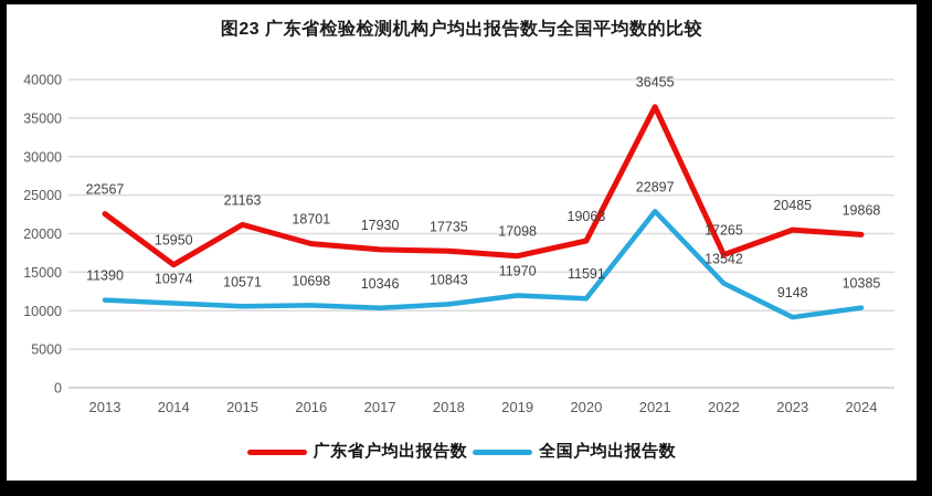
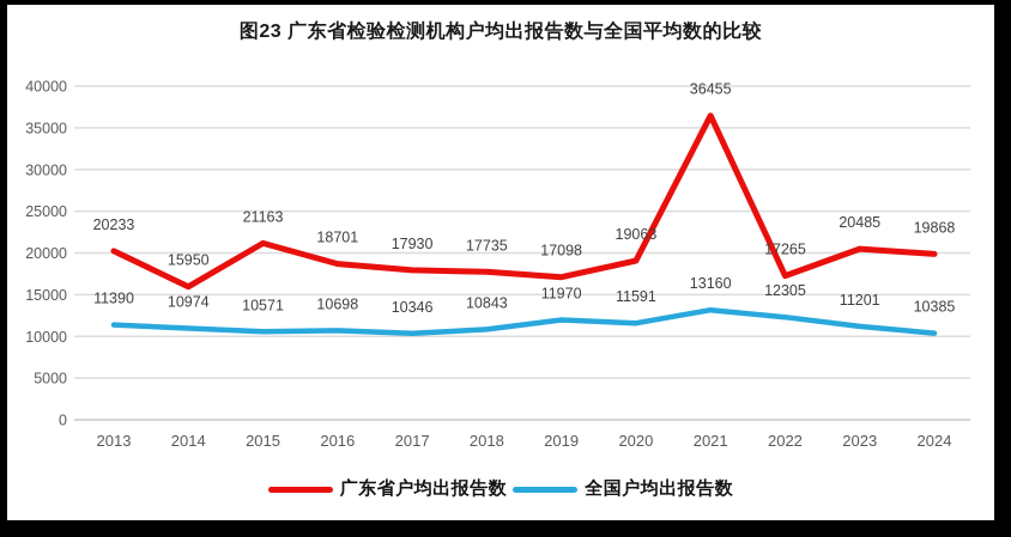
广东省户均出报告数/2013: 22567 -> 20233
全国户均出报告数/2021: 22897 -> 13160
全国户均出报告数/2022: 13542 -> 12305
全国户均出报告数/2023: 9148 -> 11201
